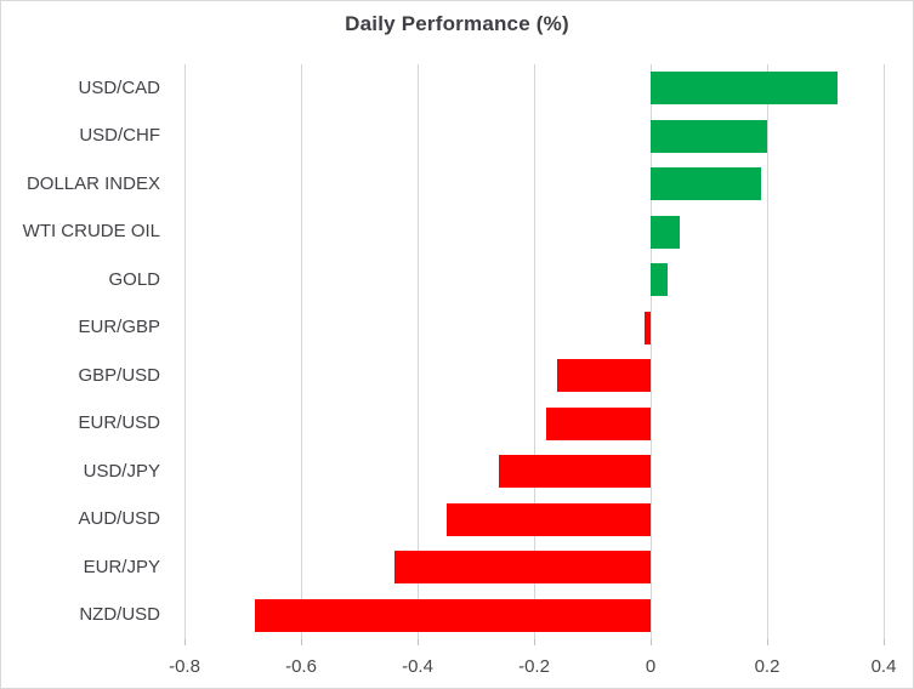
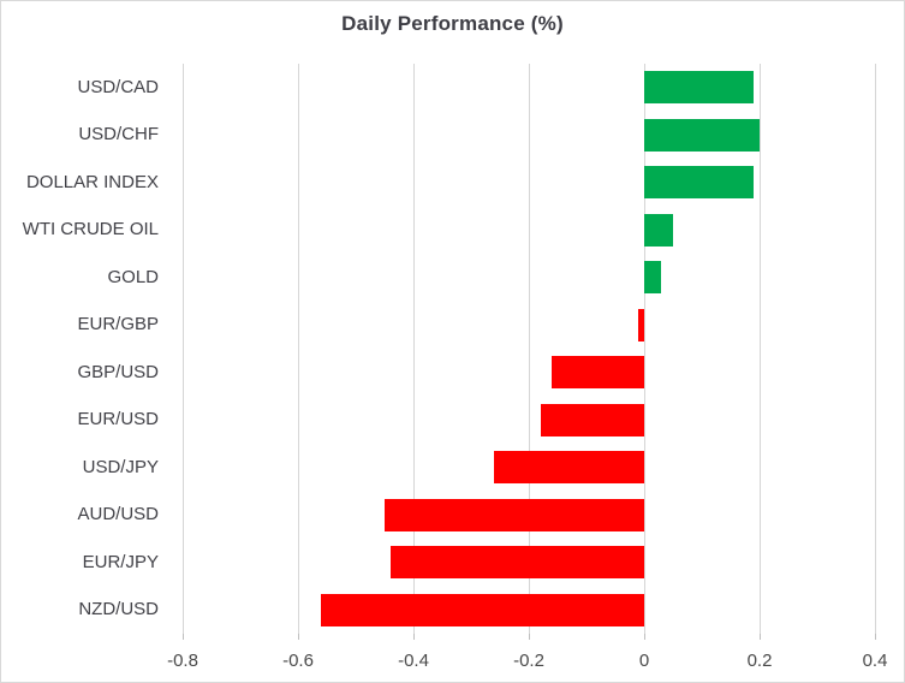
USD/CAD: 0.32 -> 0.19
AUD/USD: -0.35 -> -0.45
NZD/USD: -0.68 -> -0.56
